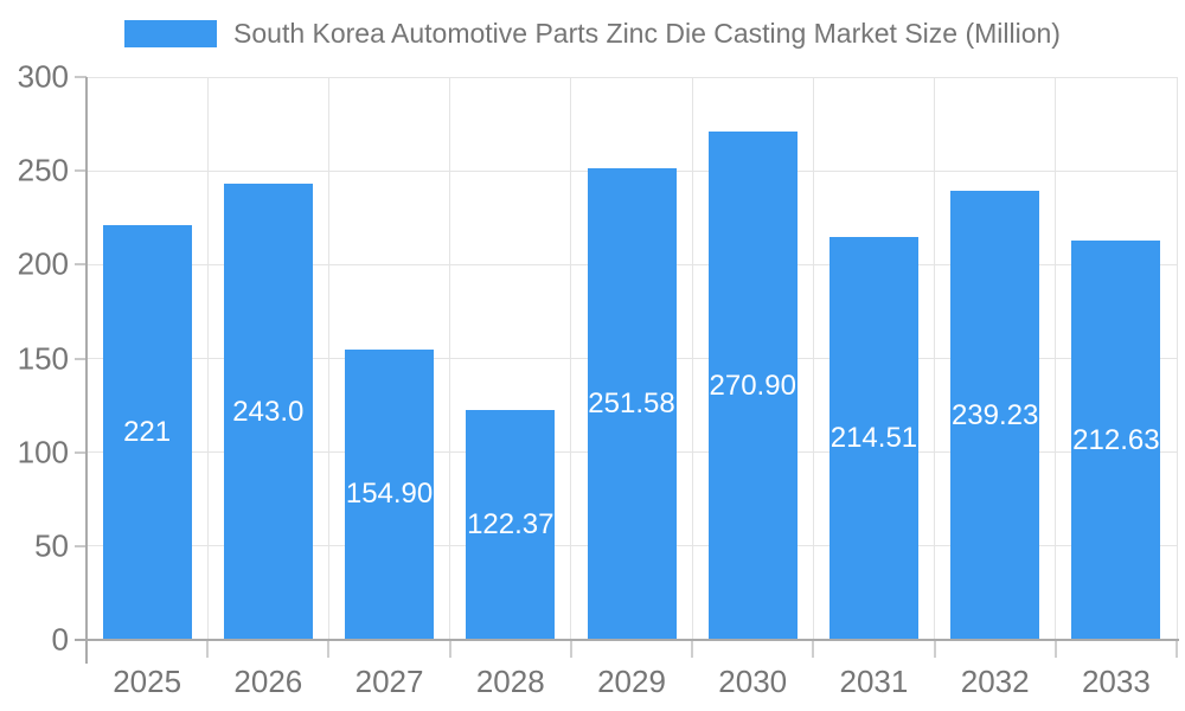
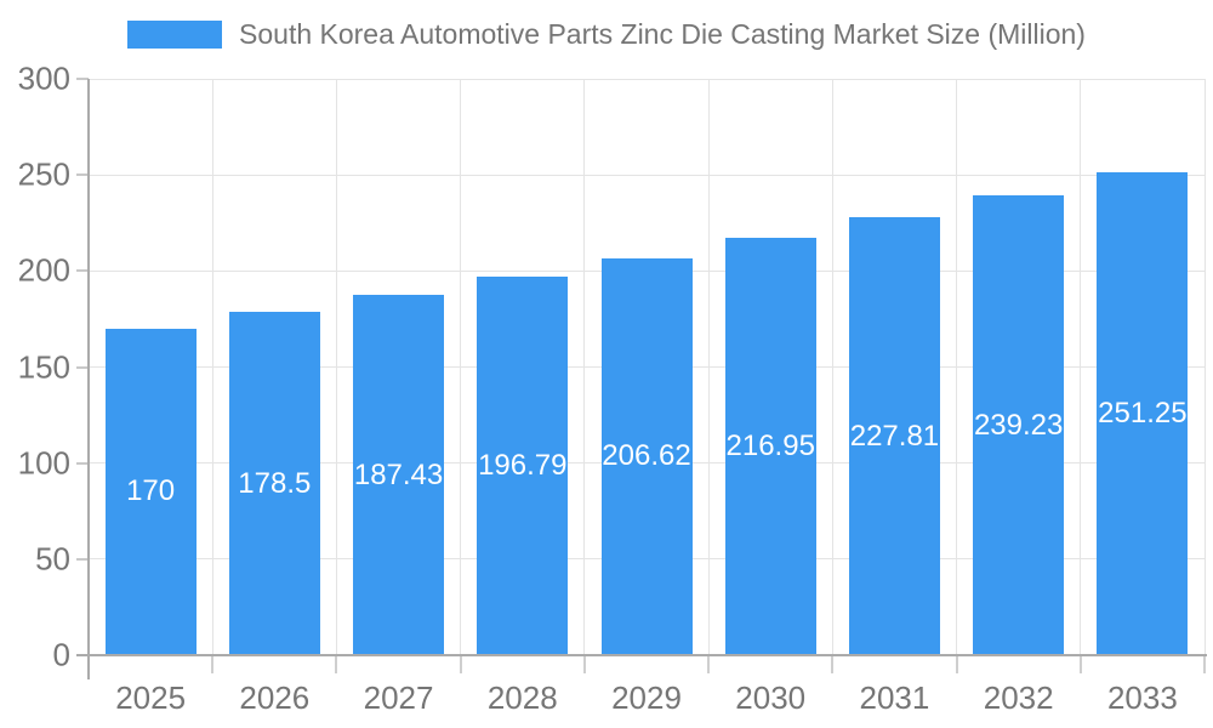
2025: 221 -> 170
2026: 243.0 -> 178.5
2027: 154.90 -> 187.43
2028: 122.37 -> 196.79
2029: 251.58 -> 206.62
2030: 270.90 -> 216.95
2031: 214.51 -> 227.81
2033: 212.63 -> 251.25
